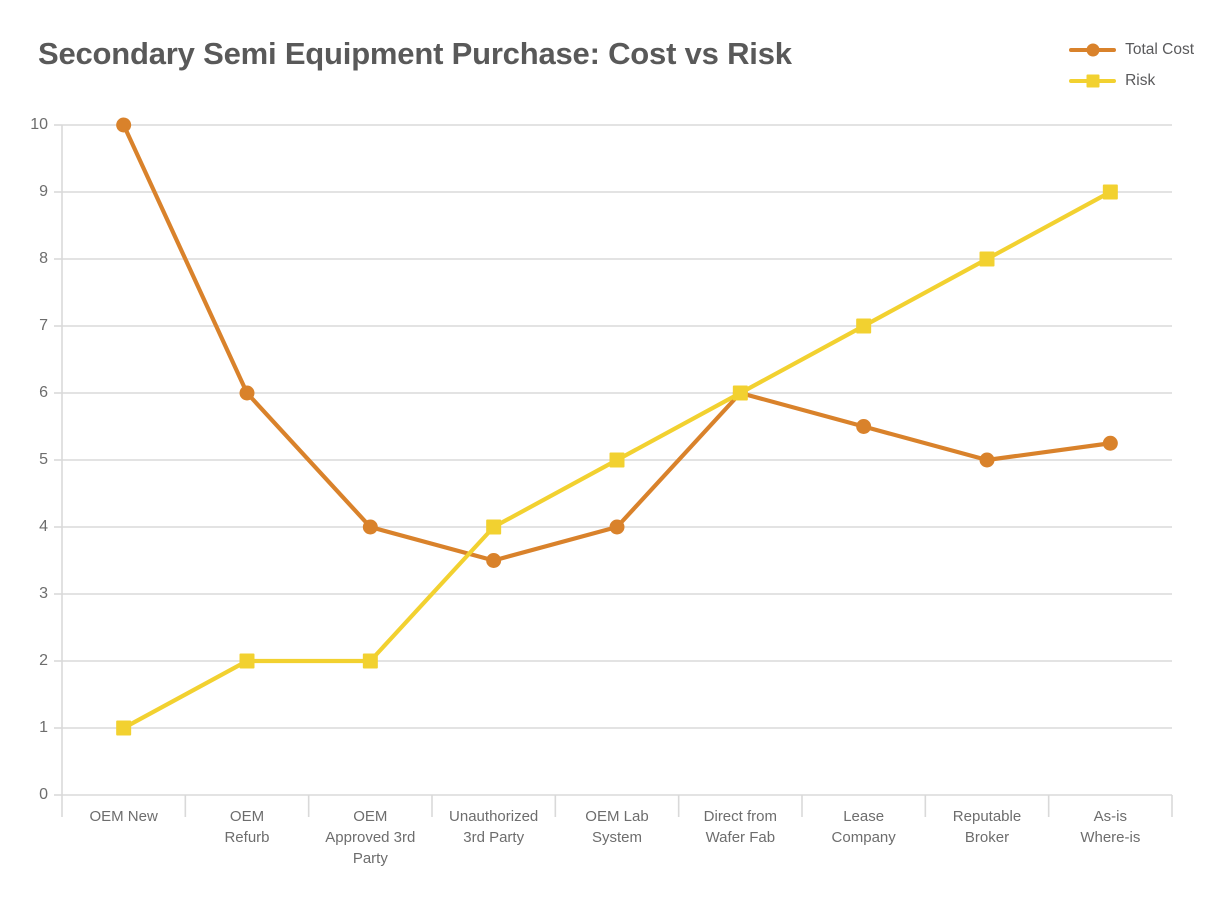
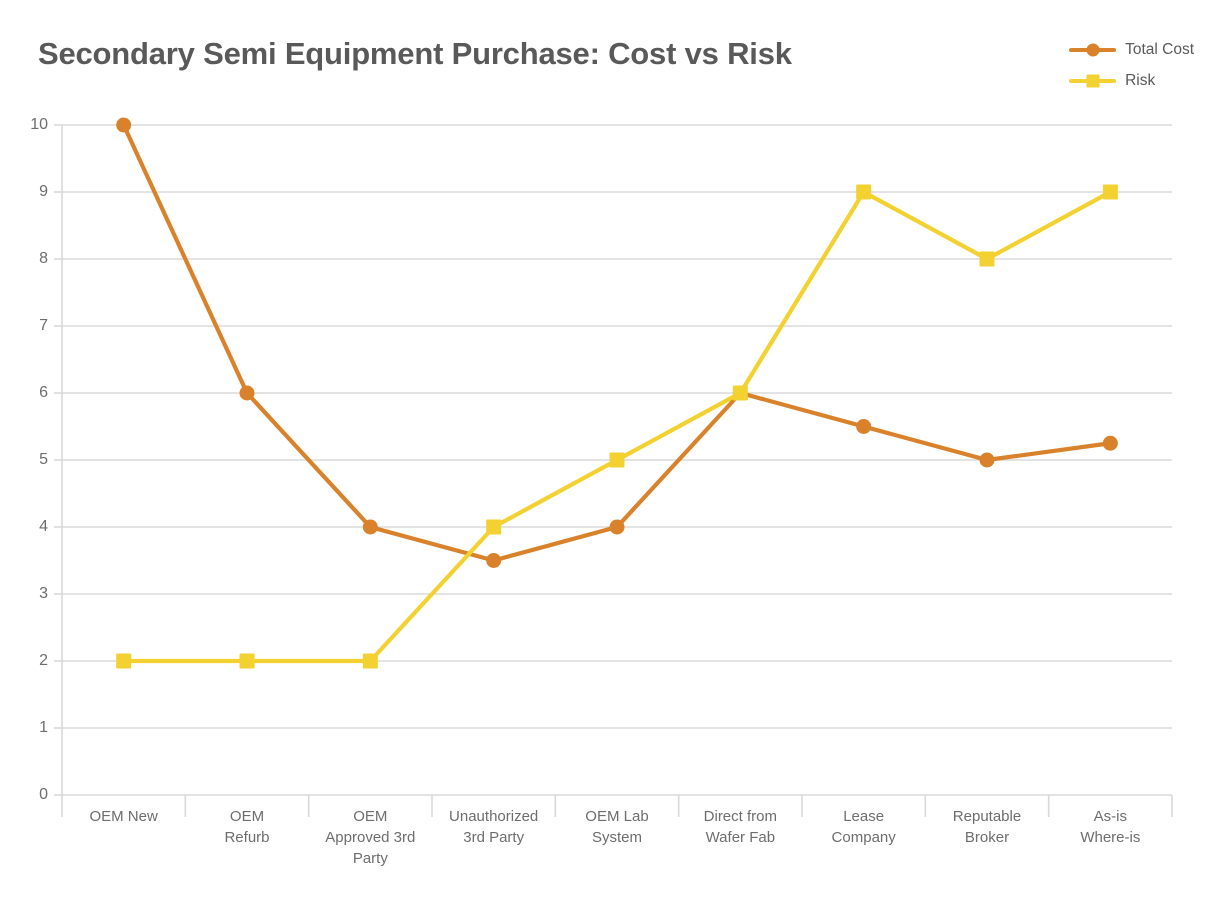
Risk/OEM New: 1 -> 2
Risk/Lease Company: 7 -> 9
